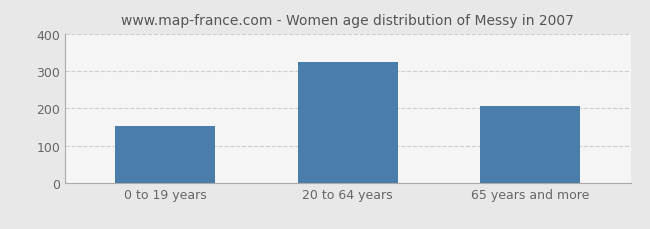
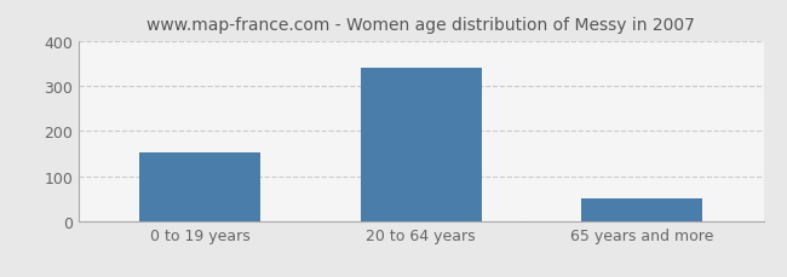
20 to 64 years: 325 -> 340
65 years and more: 205 -> 50
